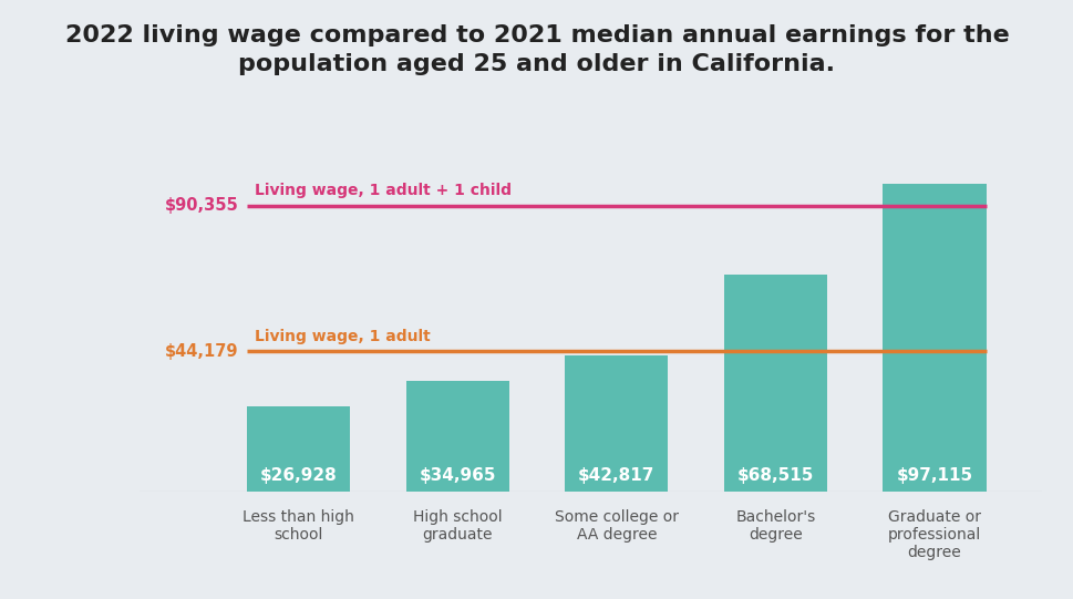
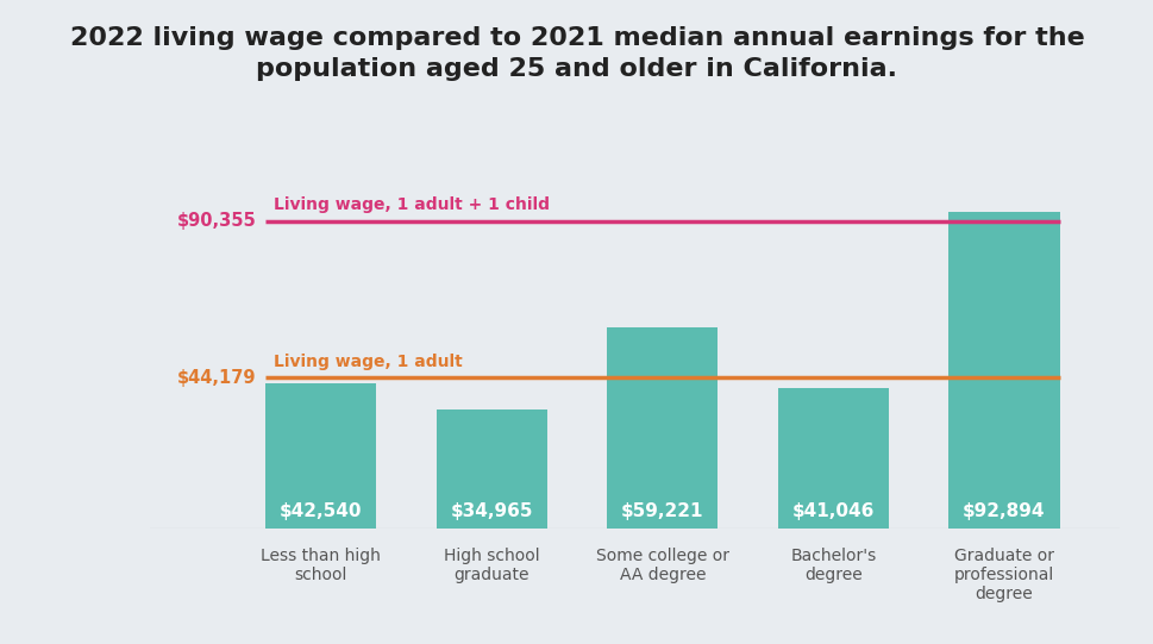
Less than high school: $26,928 -> $42,540
Some college or AA degree: $42,817 -> $59,221
Bachelor's degree: $68,515 -> $41,046
Graduate or professional degree: $97,115 -> $92,894
